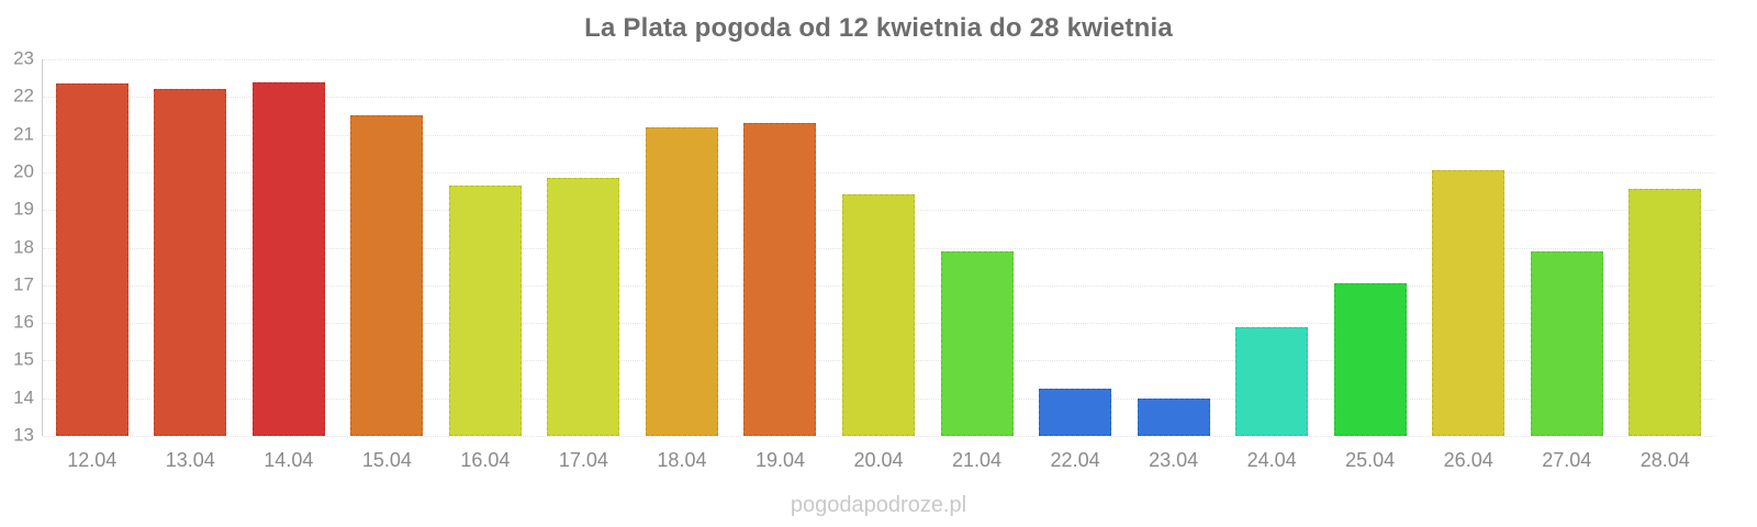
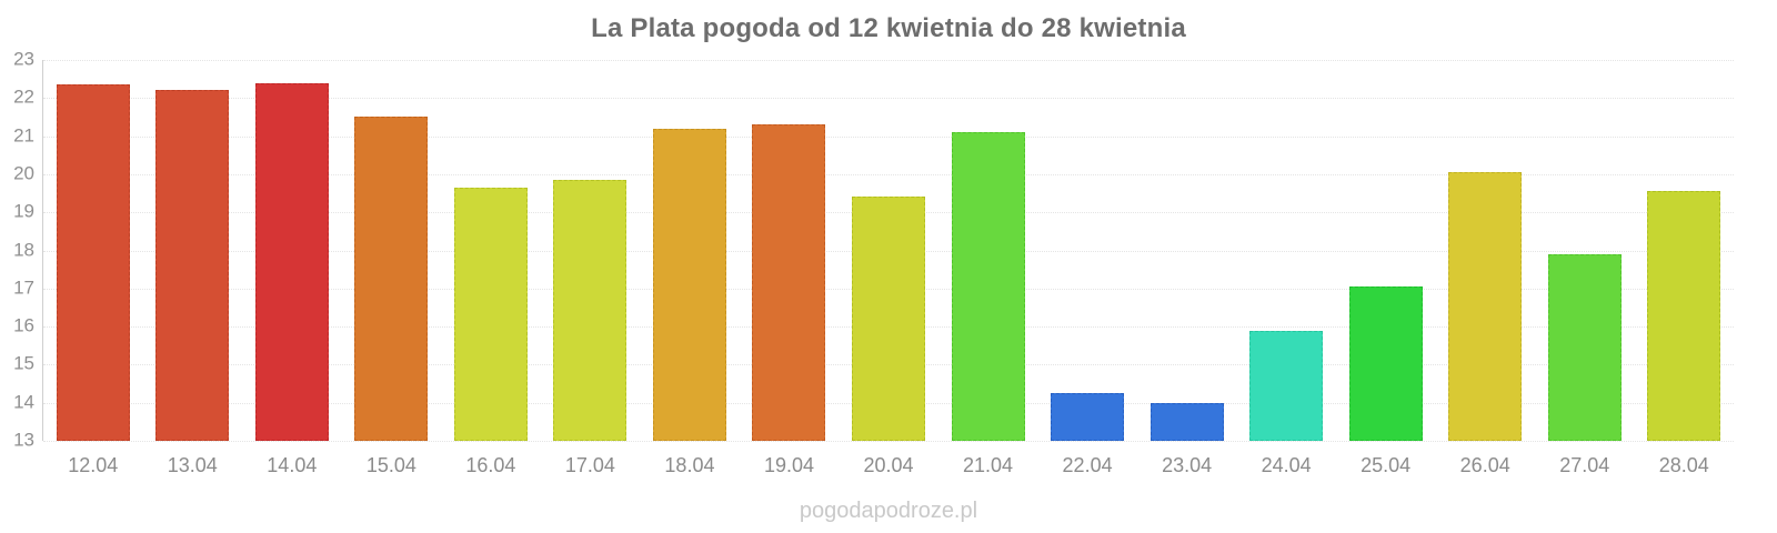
21.04: 17.9 -> 21.1
